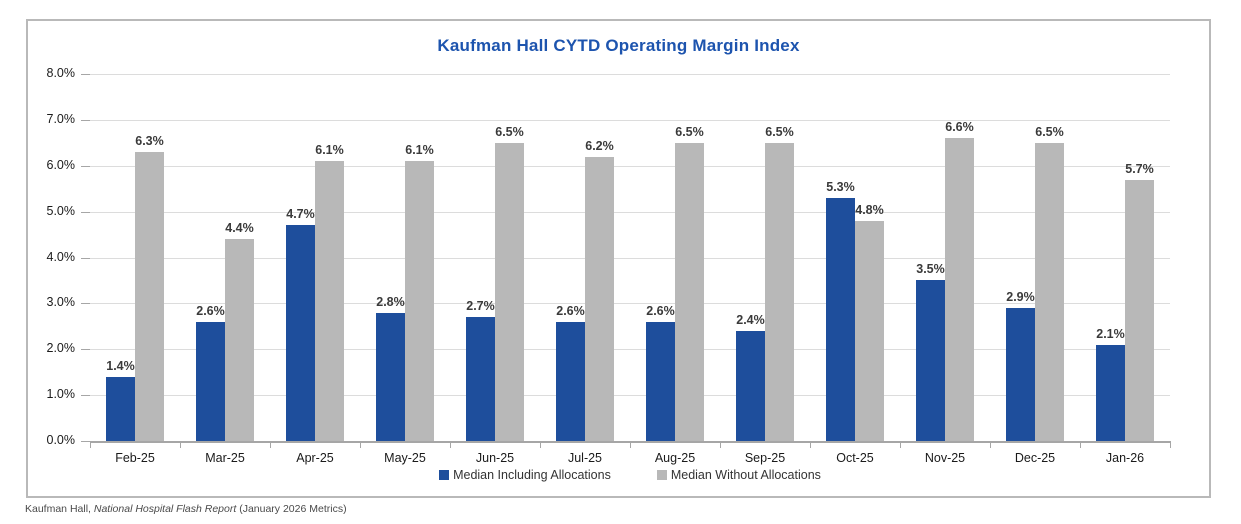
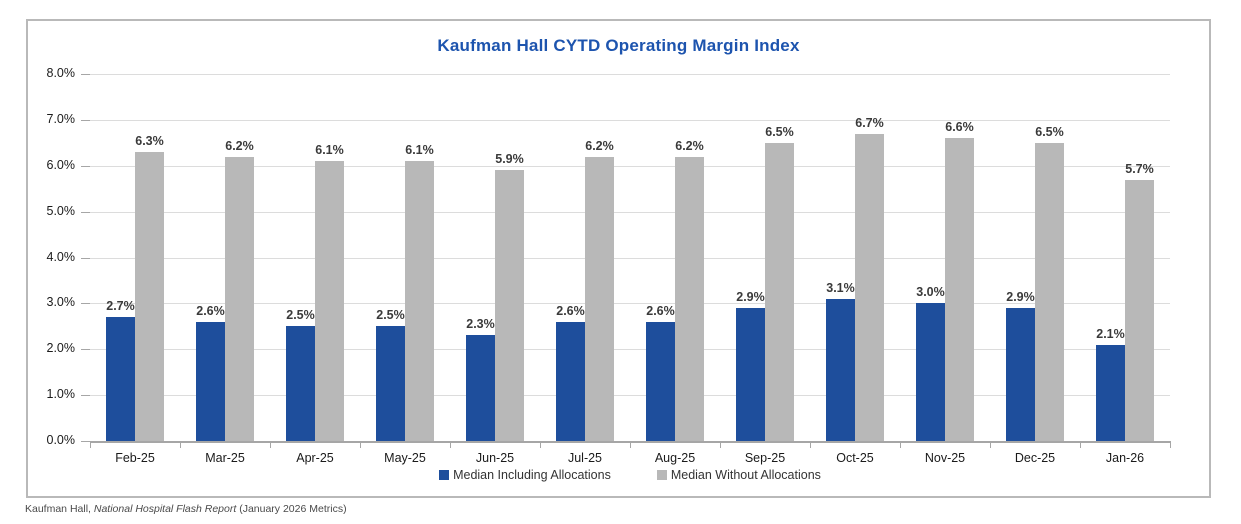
Median Including Allocations/Feb-25: 1.4% -> 2.7%
Median Without Allocations/Mar-25: 4.4% -> 6.2%
Median Including Allocations/Apr-25: 4.7% -> 2.5%
Median Including Allocations/May-25: 2.8% -> 2.5%
Median Including Allocations/Jun-25: 2.7% -> 2.3%
Median Without Allocations/Jun-25: 6.5% -> 5.9%
Median Without Allocations/Aug-25: 6.5% -> 6.2%
Median Including Allocations/Sep-25: 2.4% -> 2.9%
Median Including Allocations/Oct-25: 5.3% -> 3.1%
Median Without Allocations/Oct-25: 4.8% -> 6.7%
Median Including Allocations/Nov-25: 3.5% -> 3.0%
